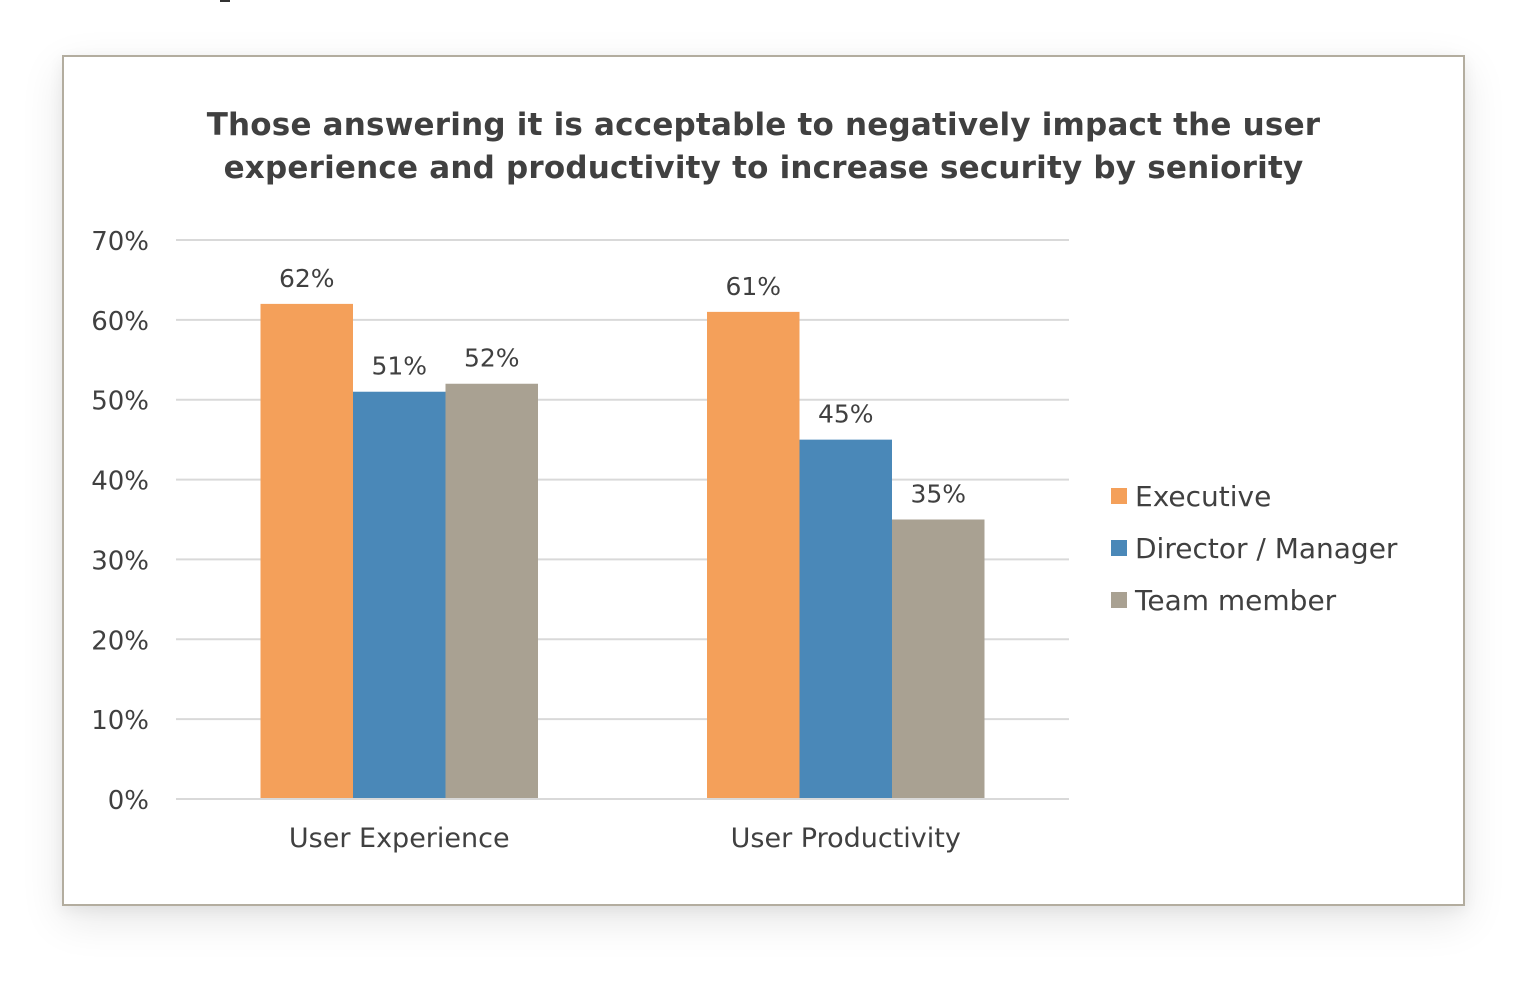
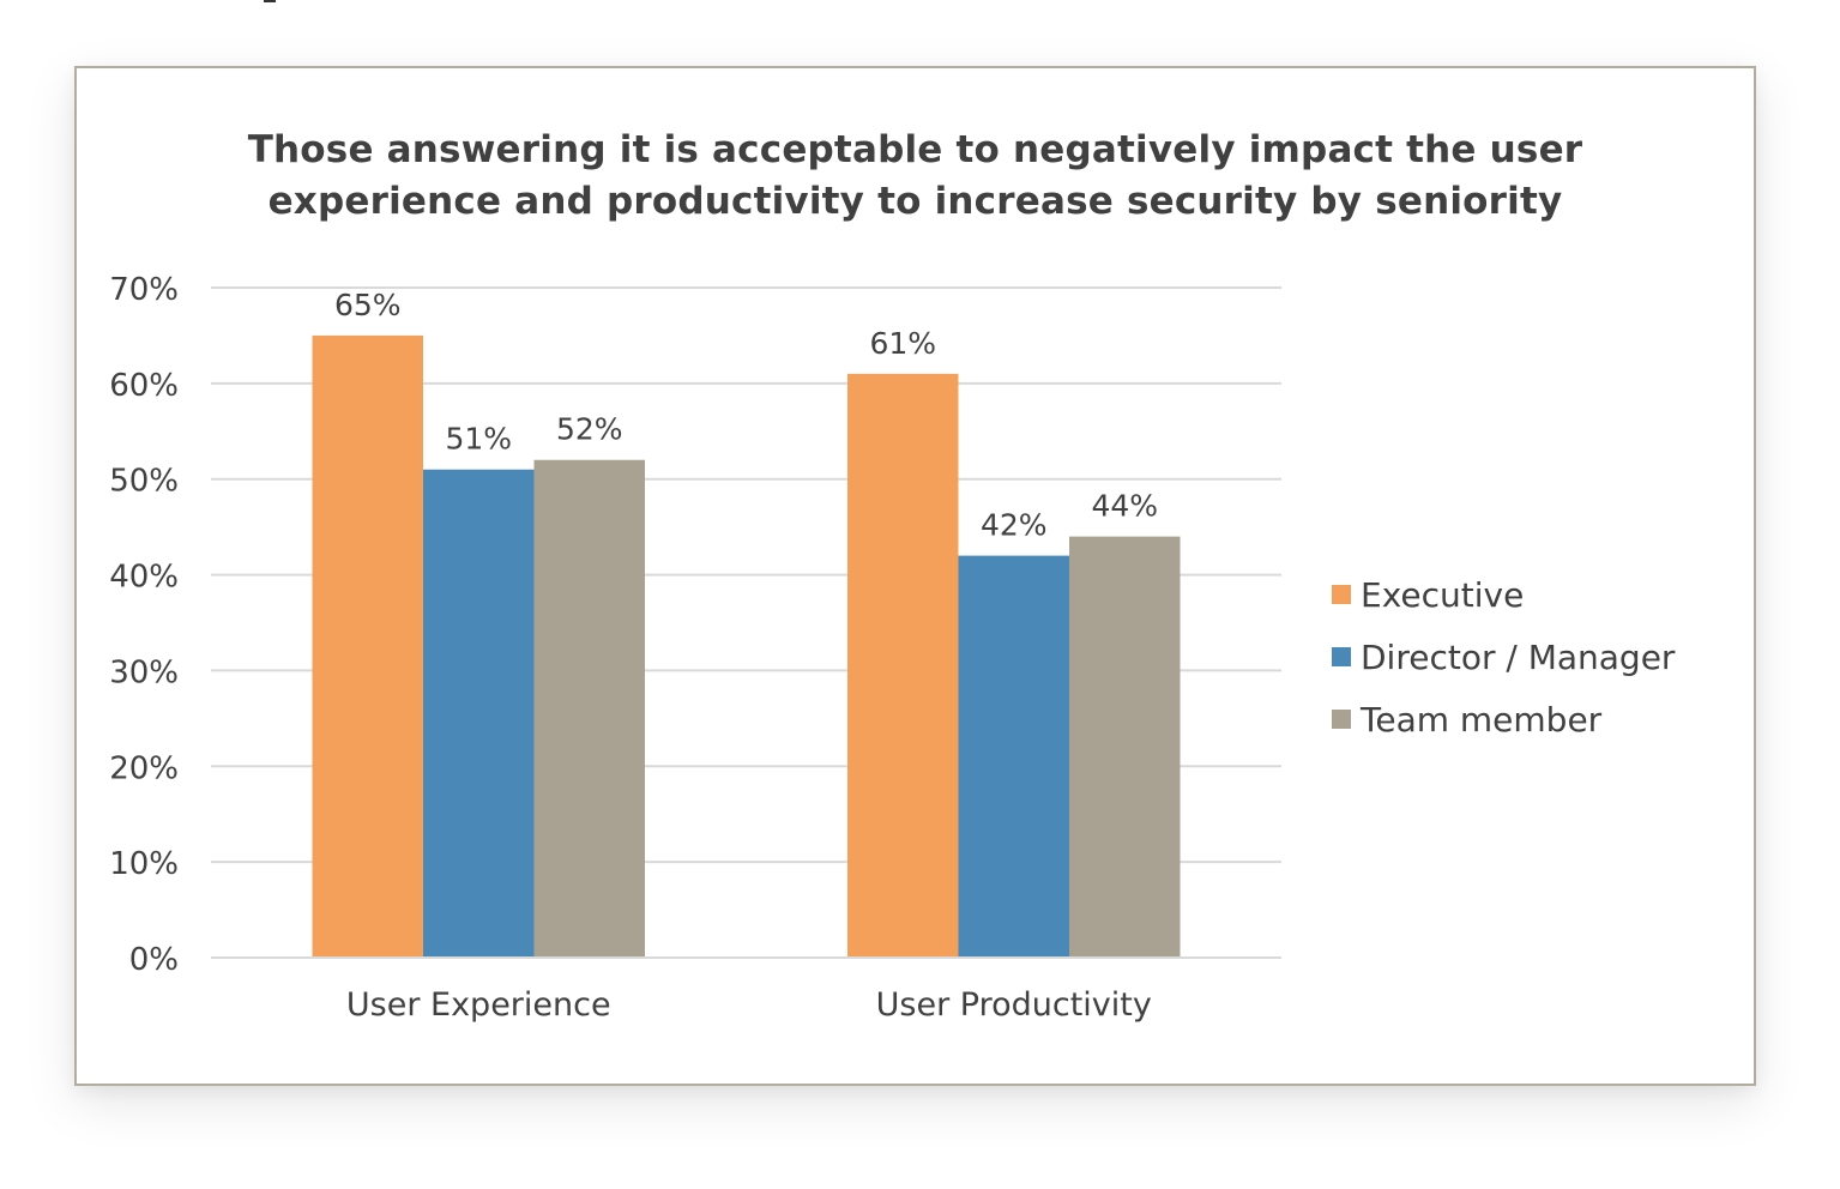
Executive/User Experience: 62% -> 65%
Director / Manager/User Productivity: 45% -> 42%
Team member/User Productivity: 35% -> 44%
